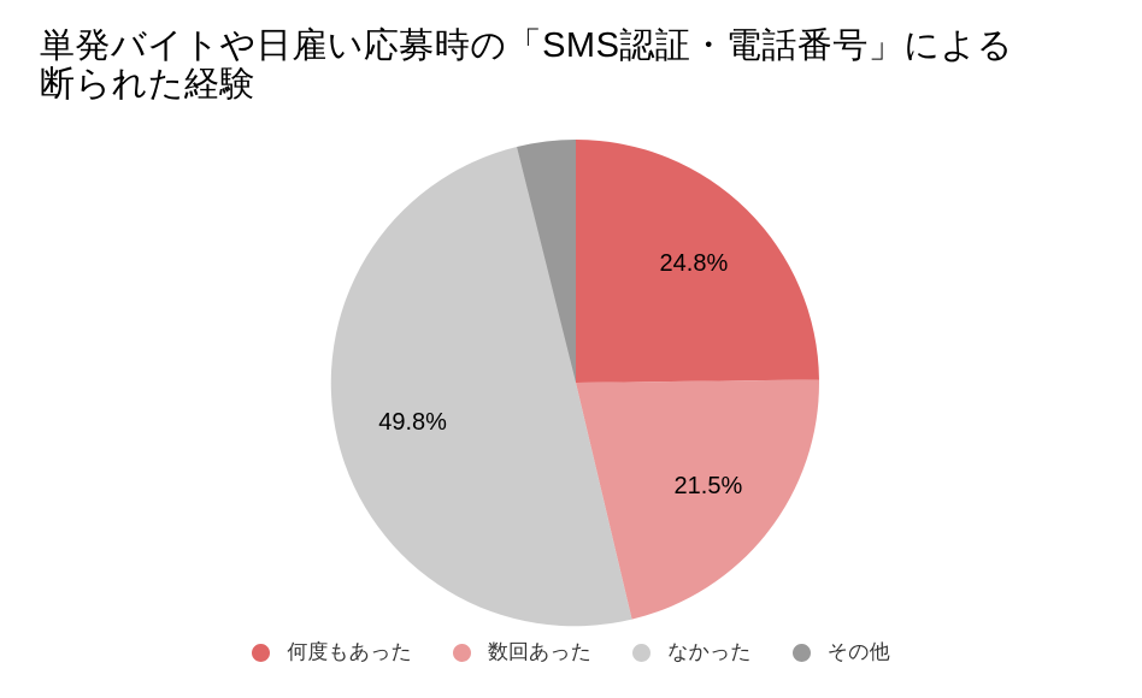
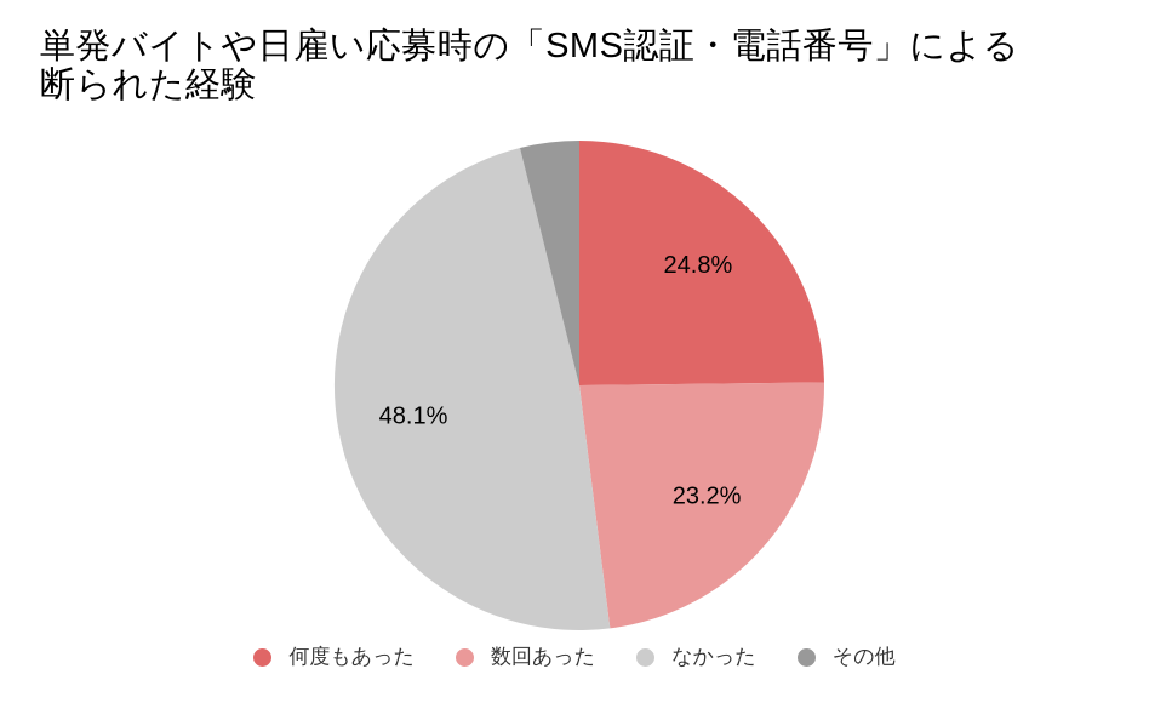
数回あった: 21.5% -> 23.2%
なかった: 49.8% -> 48.1%
